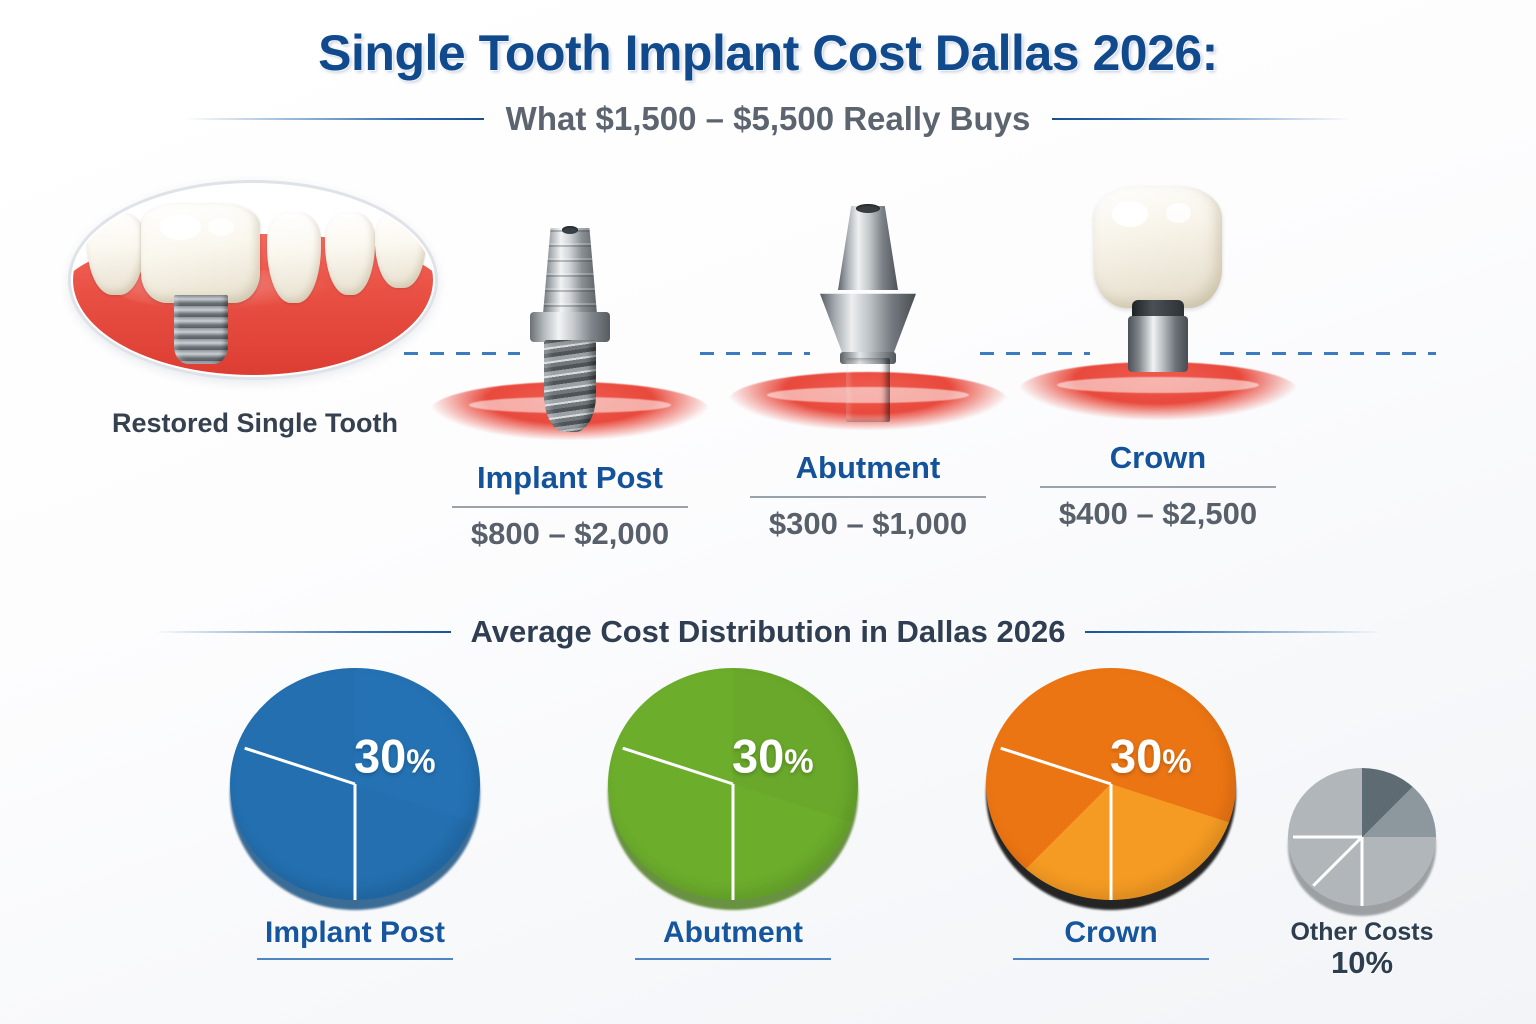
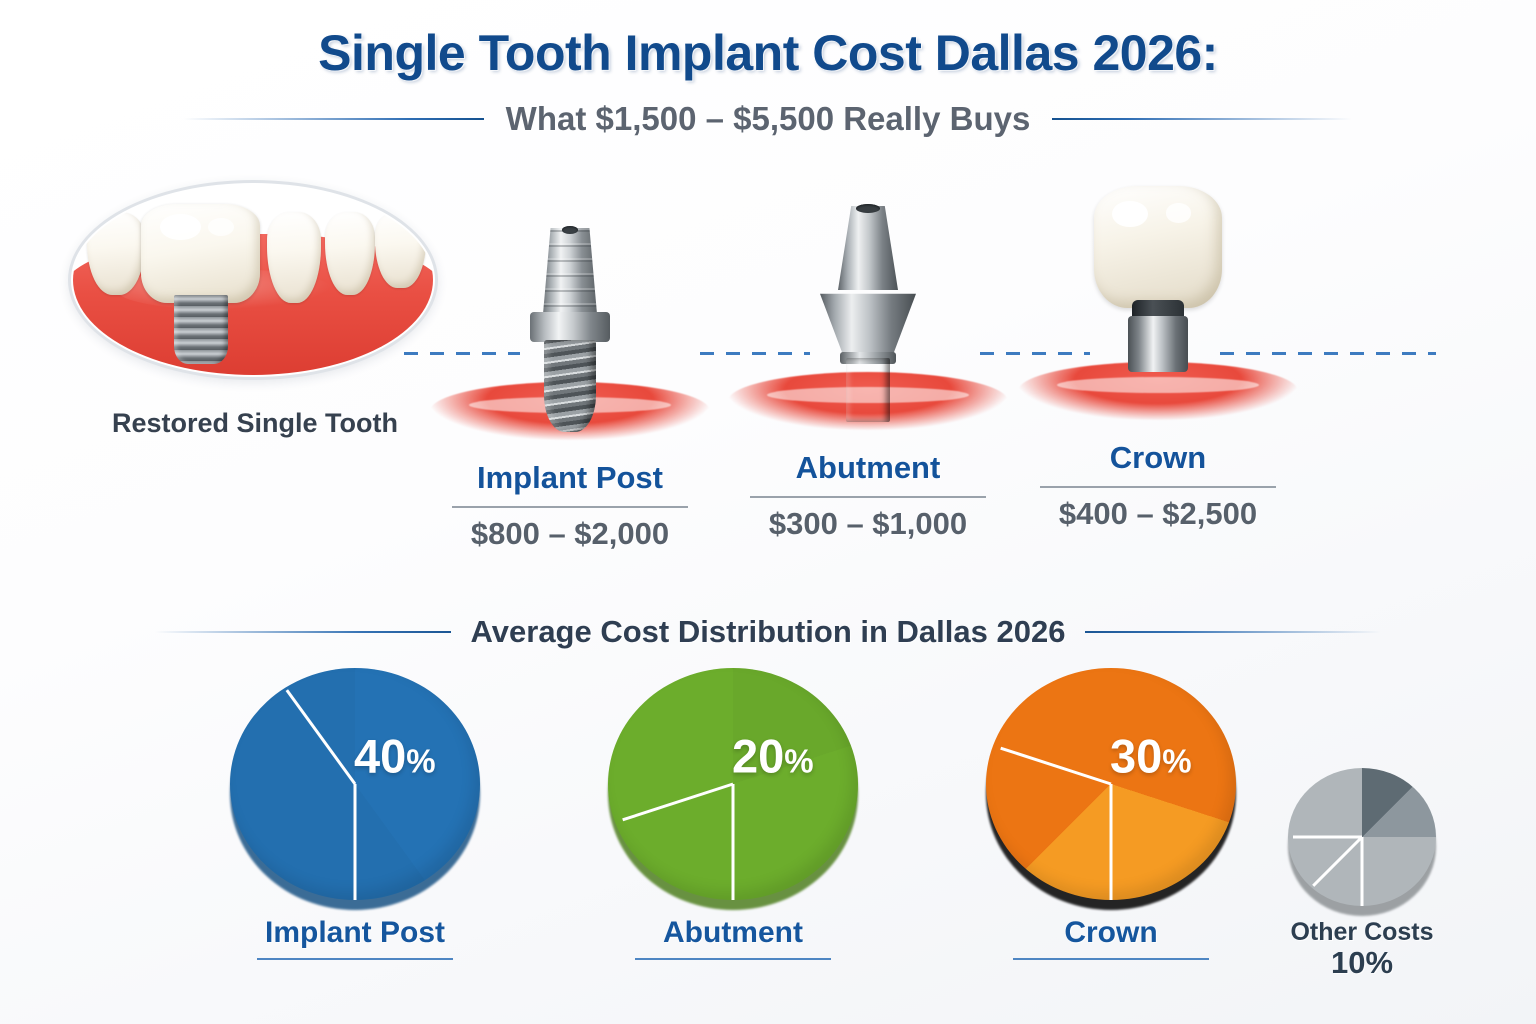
Implant Post: 30 -> 40
Abutment: 30 -> 20
